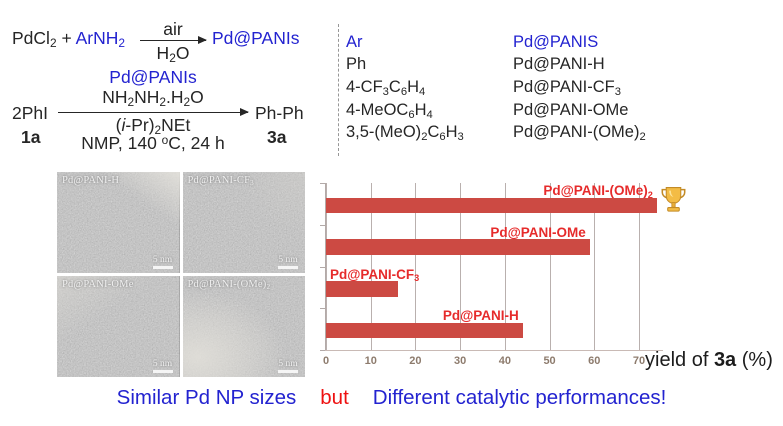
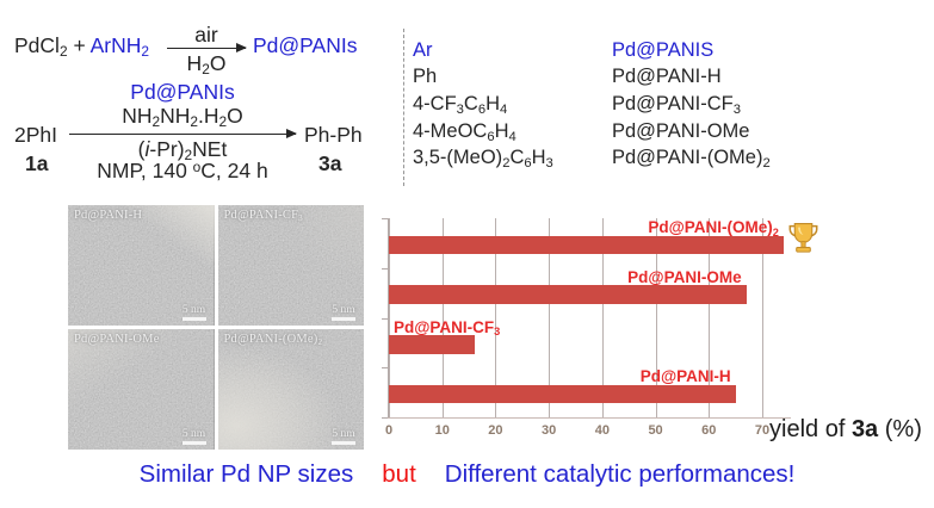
Pd@PANI-OMe: 59 -> 67
Pd@PANI-H: 44 -> 65
